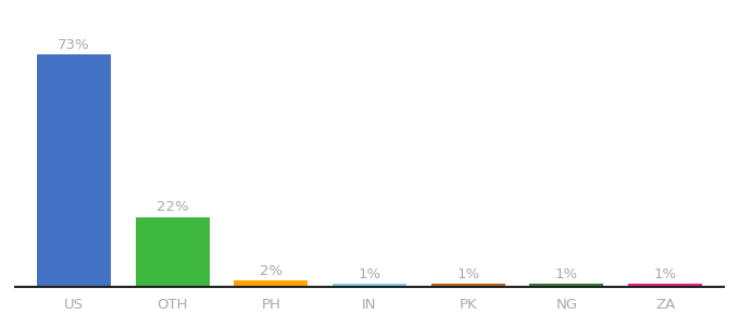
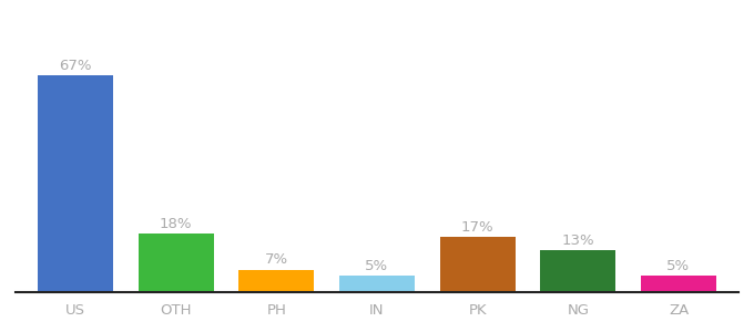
US: 73% -> 67%
OTH: 22% -> 18%
PH: 2% -> 7%
IN: 1% -> 5%
PK: 1% -> 17%
NG: 1% -> 13%
ZA: 1% -> 5%
